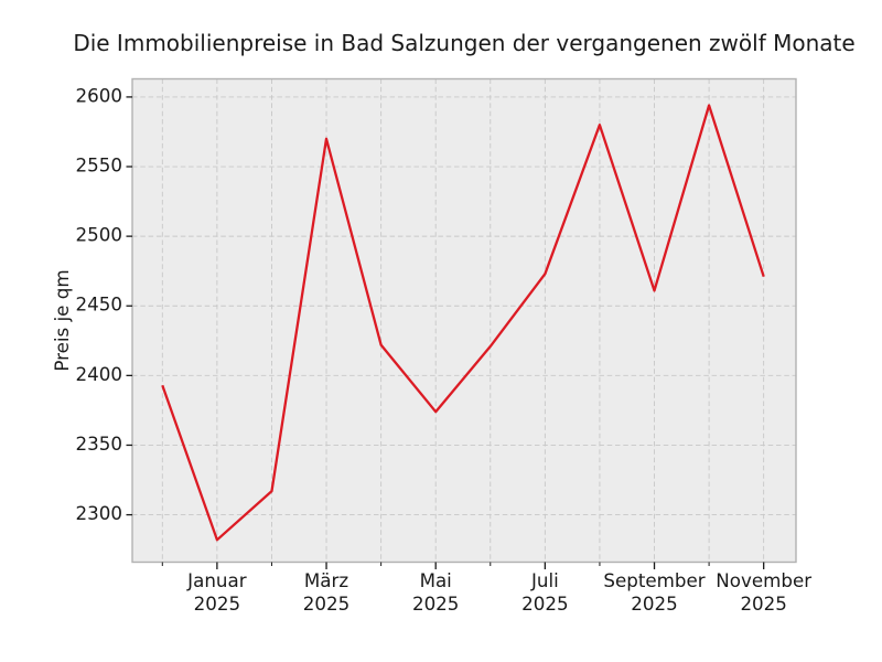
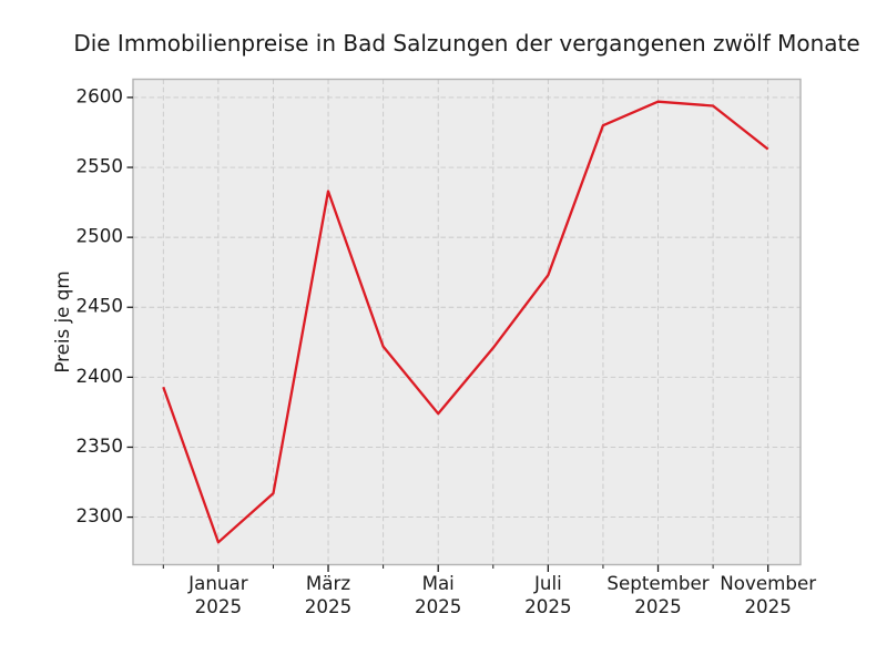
März 2025: 2570 -> 2533
September 2025: 2461 -> 2597
November 2025: 2471 -> 2563
